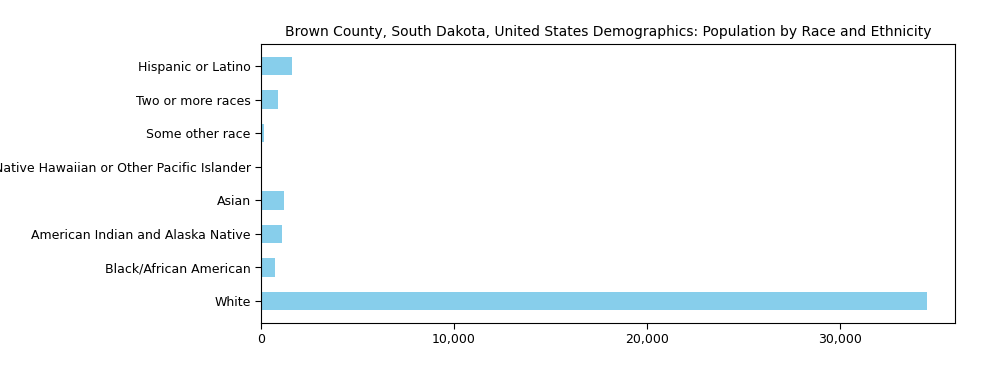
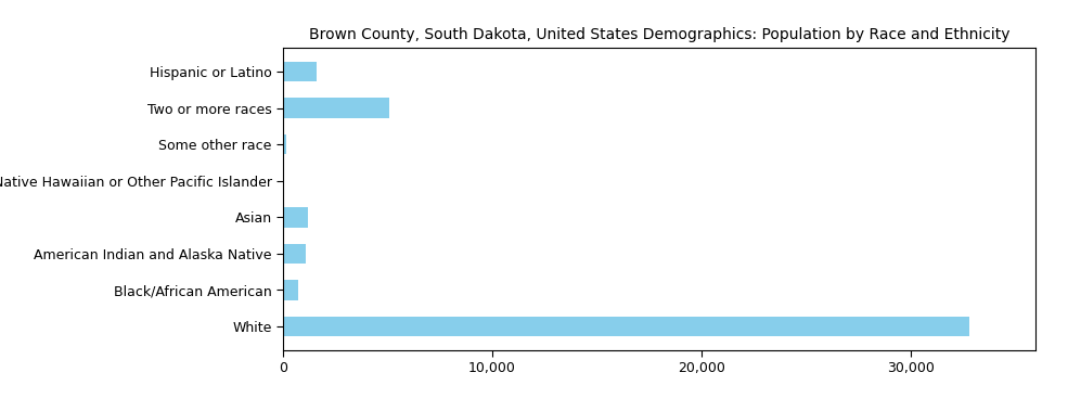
Two or more races: 900 -> 5,100
White: 34,500 -> 32,800
